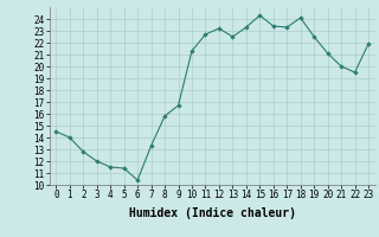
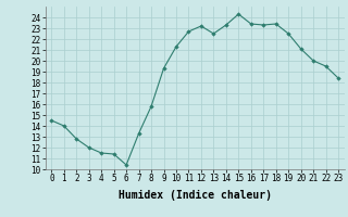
9: 16.7 -> 19.3
18: 24.1 -> 23.4
23: 21.9 -> 18.4
